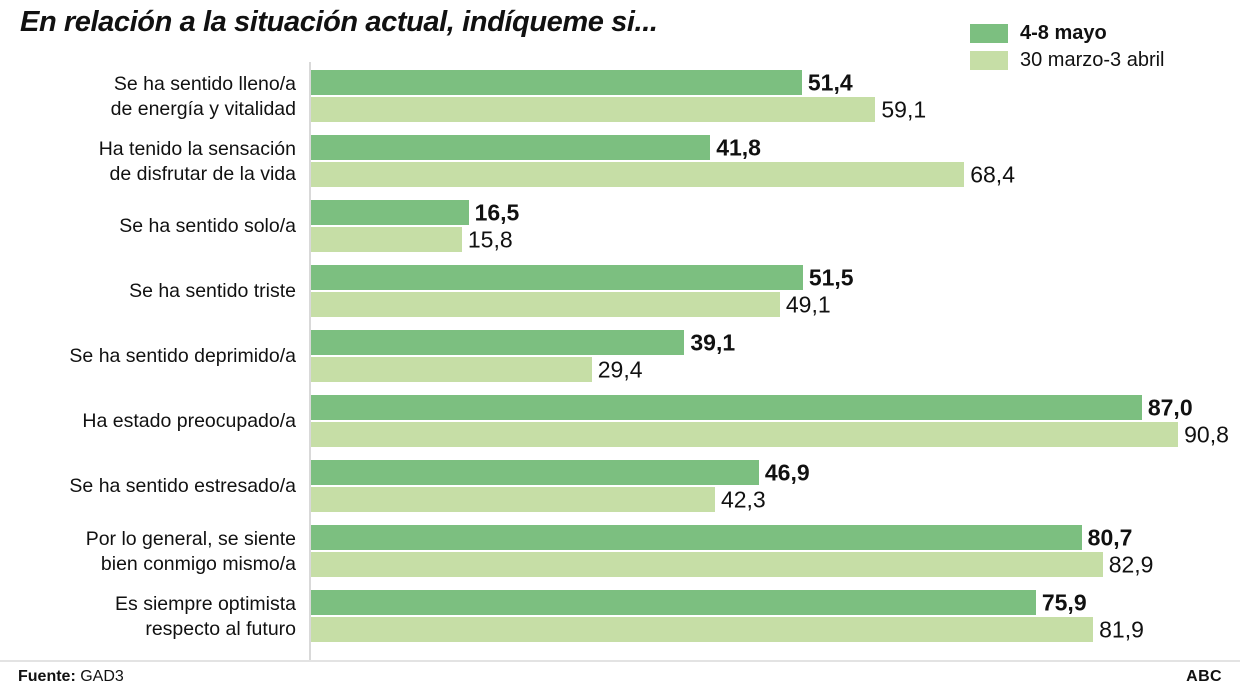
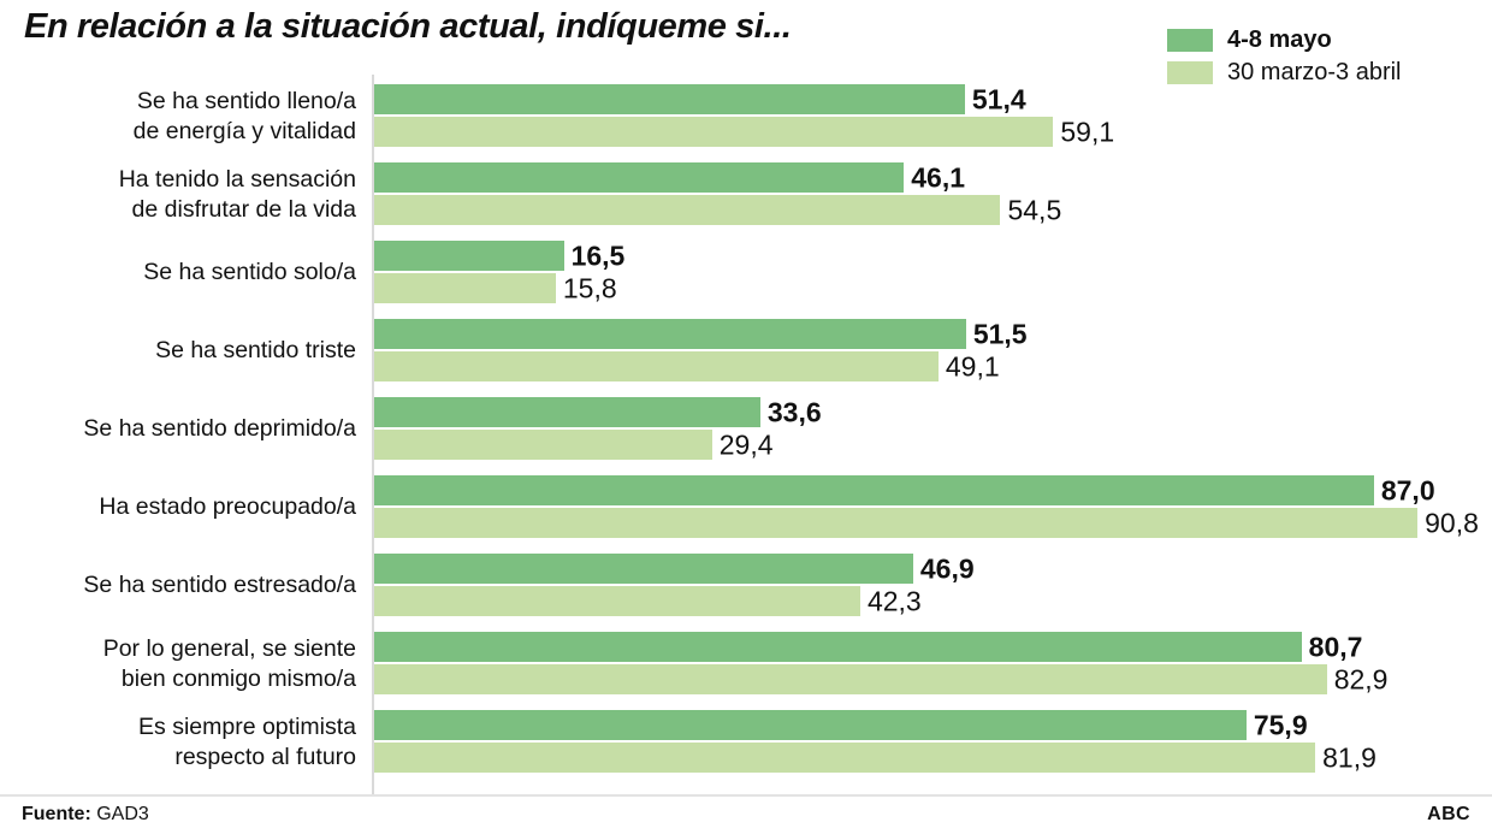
4-8 mayo/Ha tenido la sensación de disfrutar de la vida: 41,8 -> 46,1
30 marzo-3 abril/Ha tenido la sensación de disfrutar de la vida: 68,4 -> 54,5
4-8 mayo/Se ha sentido deprimido/a: 39,1 -> 33,6
